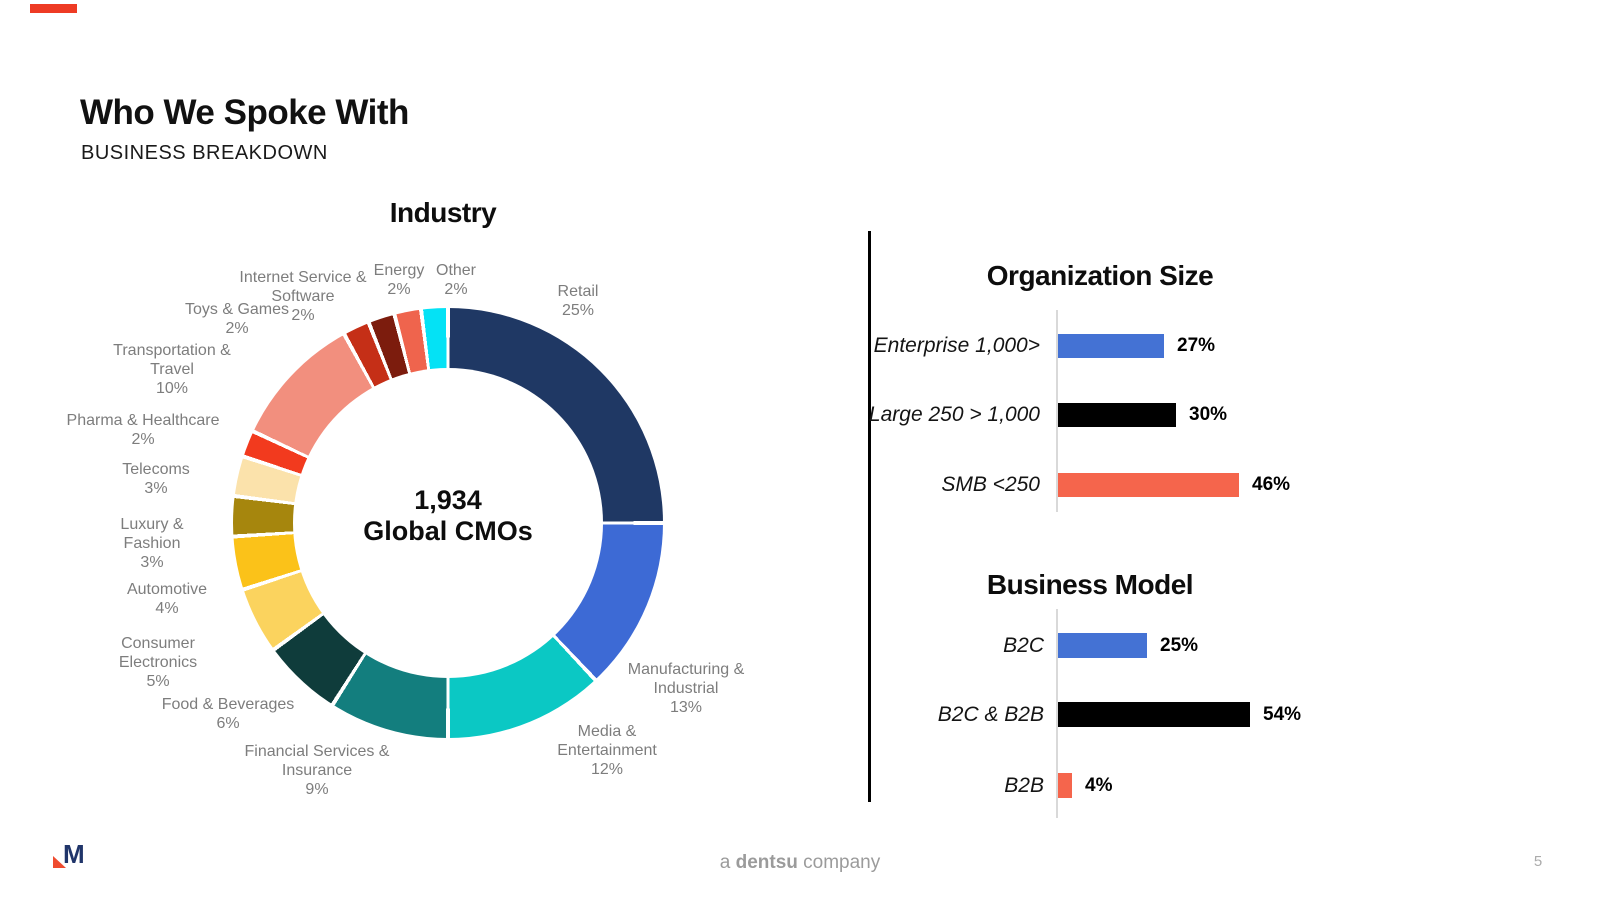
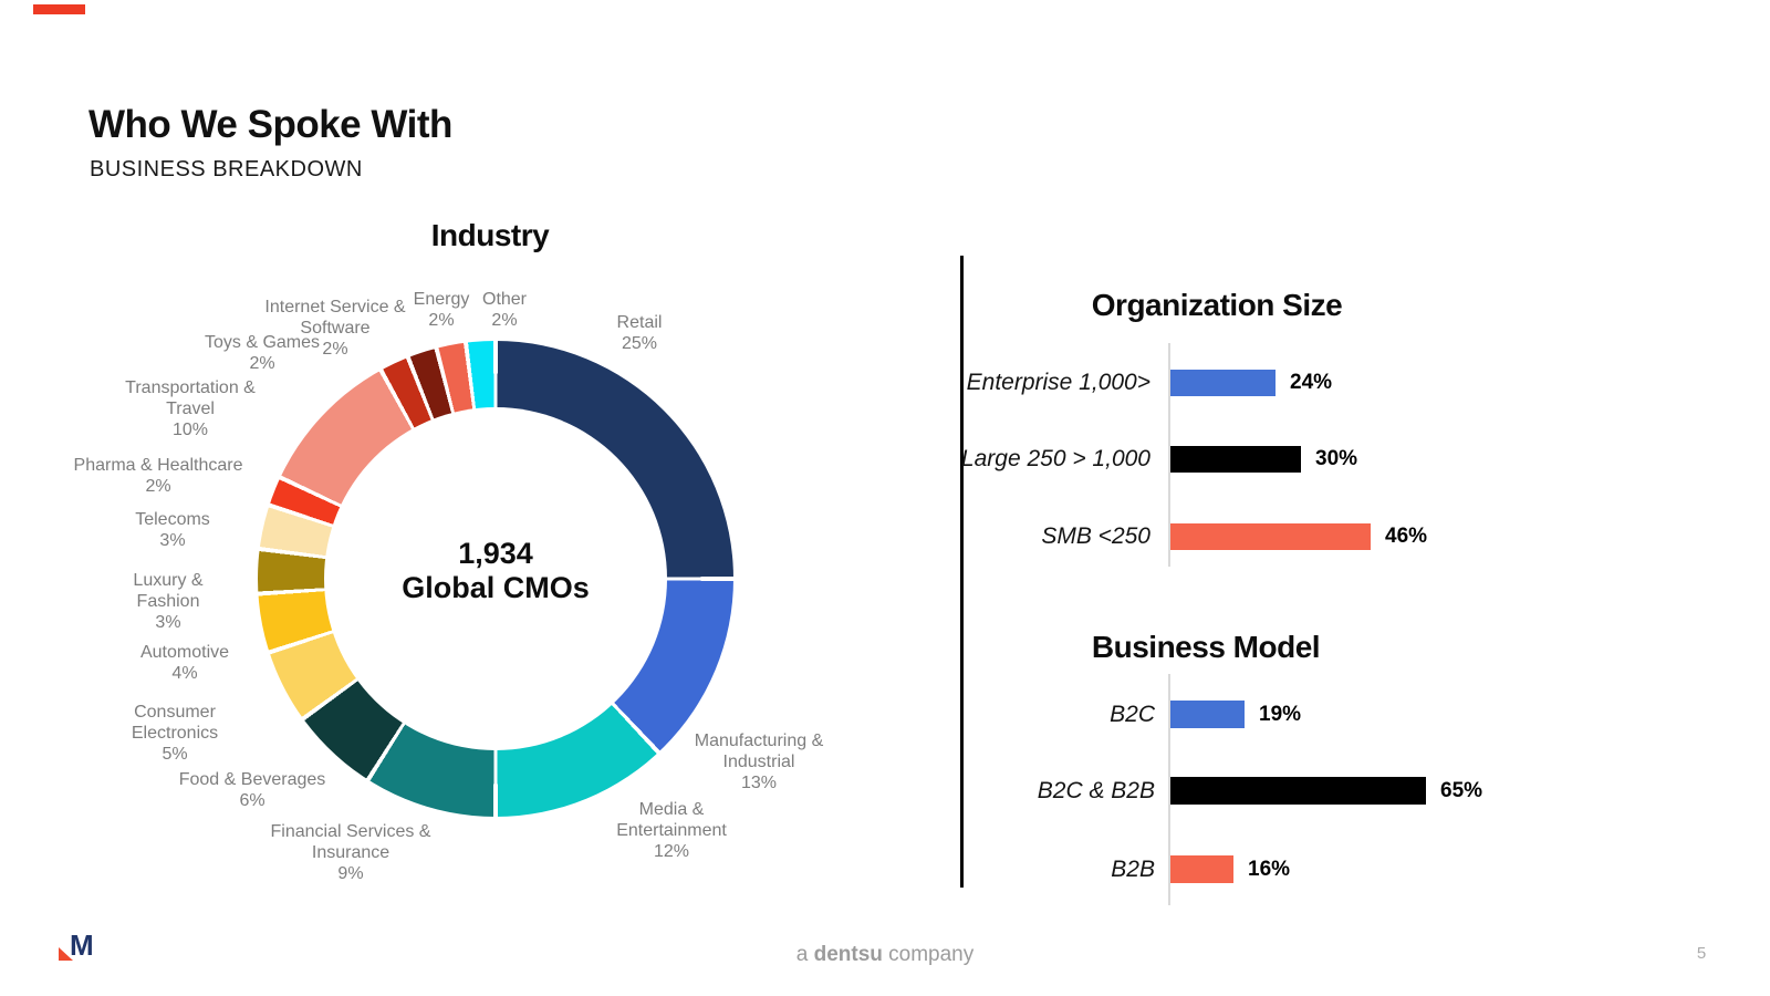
Organization Size/Enterprise 1,000>: 27% -> 24%
Business Model/B2C: 25% -> 19%
Business Model/B2C & B2B: 54% -> 65%
Business Model/B2B: 4% -> 16%
